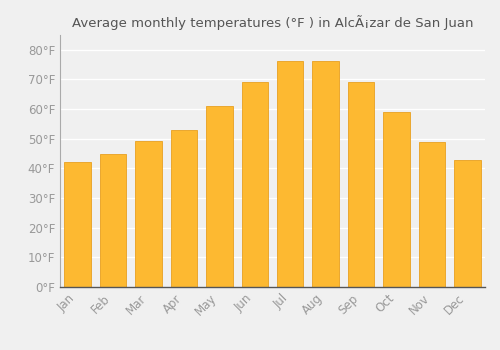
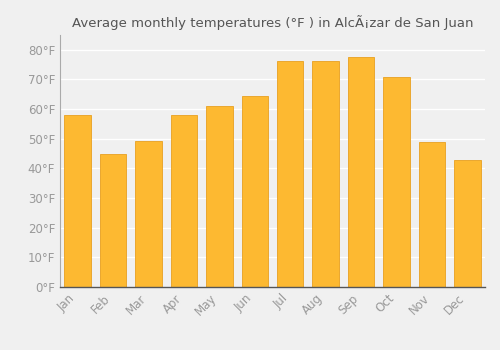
Jan: 42.1°F -> 58.0°F
Apr: 53.1°F -> 58.0°F
Jun: 69.3°F -> 64.5°F
Sep: 69.3°F -> 77.5°F
Oct: 59.0°F -> 71.0°F
